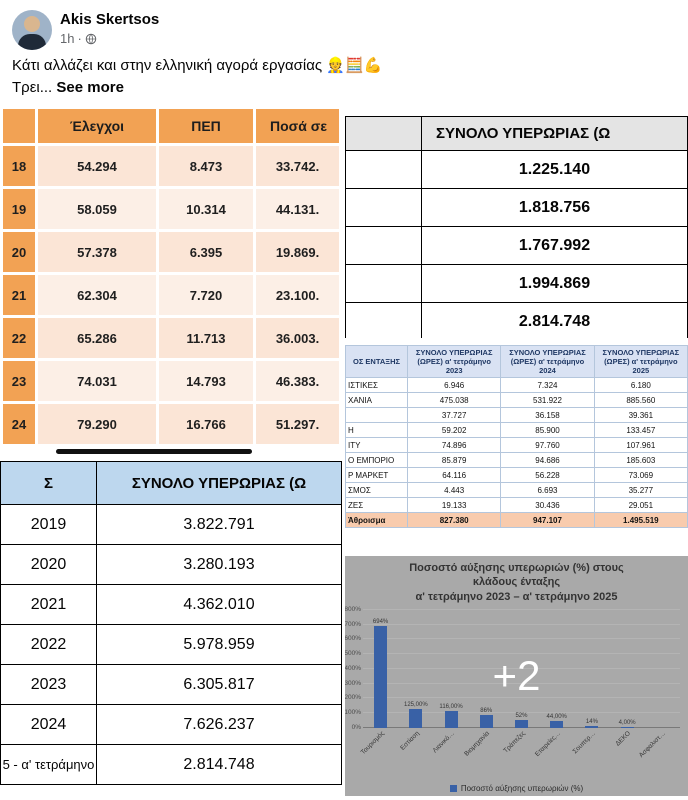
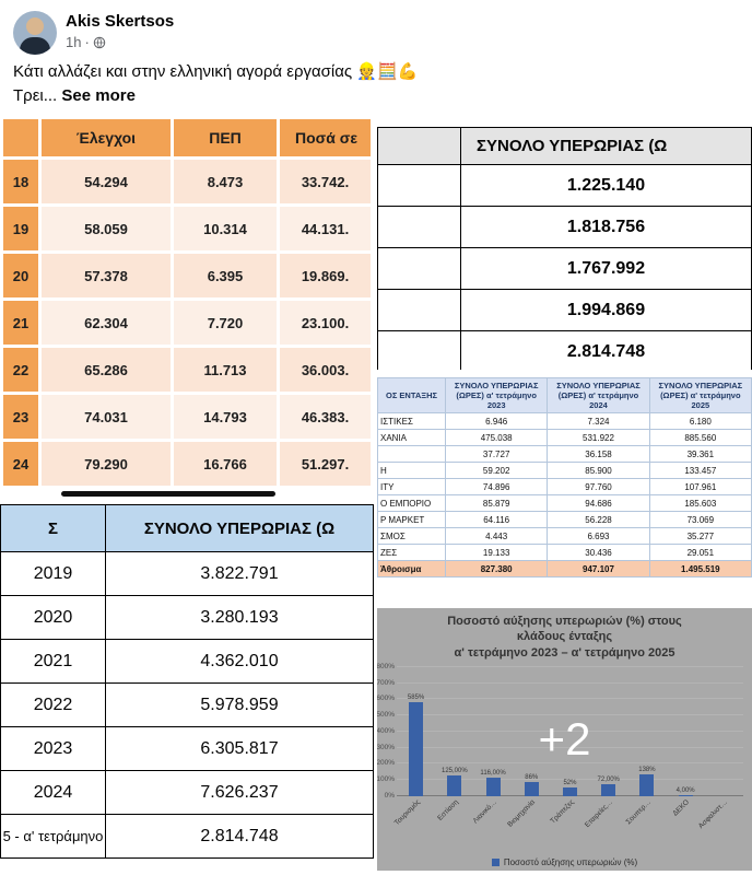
Τουρισμός: 694% -> 585%
Εταιρείες…: 44,00% -> 72,00%
Σουπερ…: 14% -> 138%
